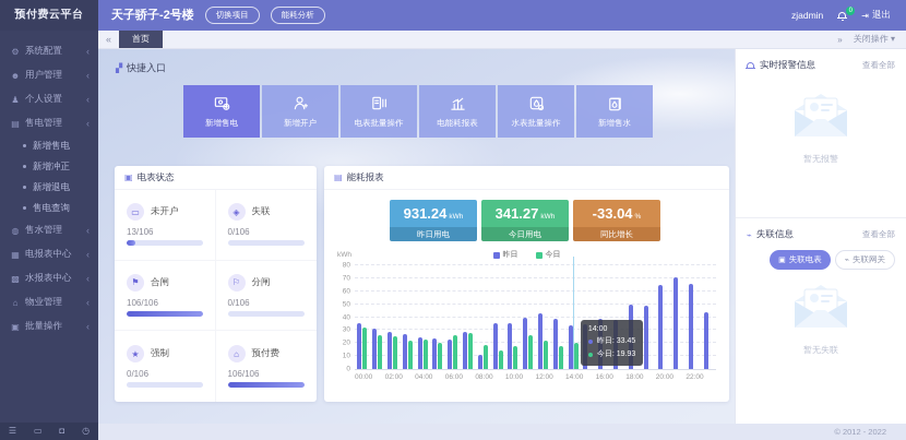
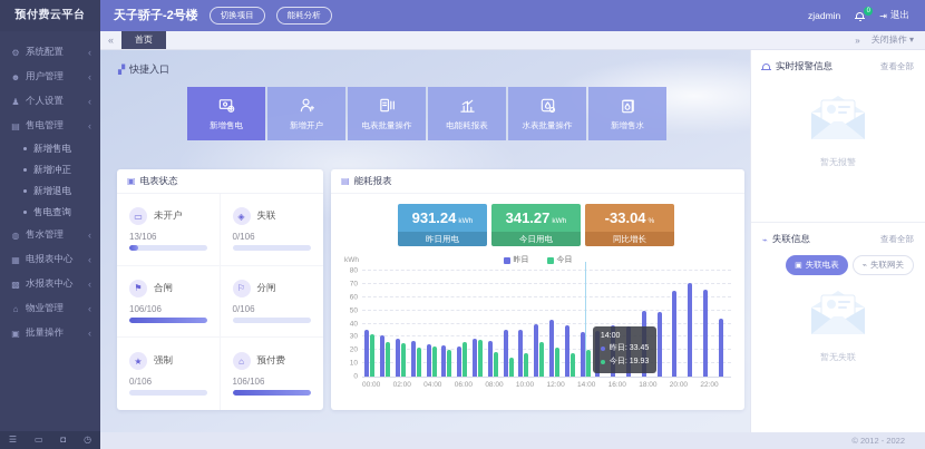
昨日/08:00: 11 -> 27
